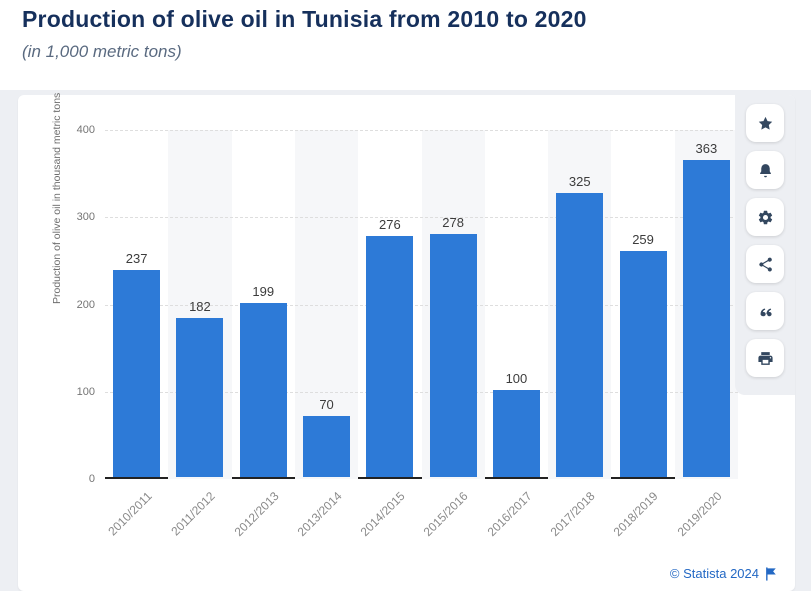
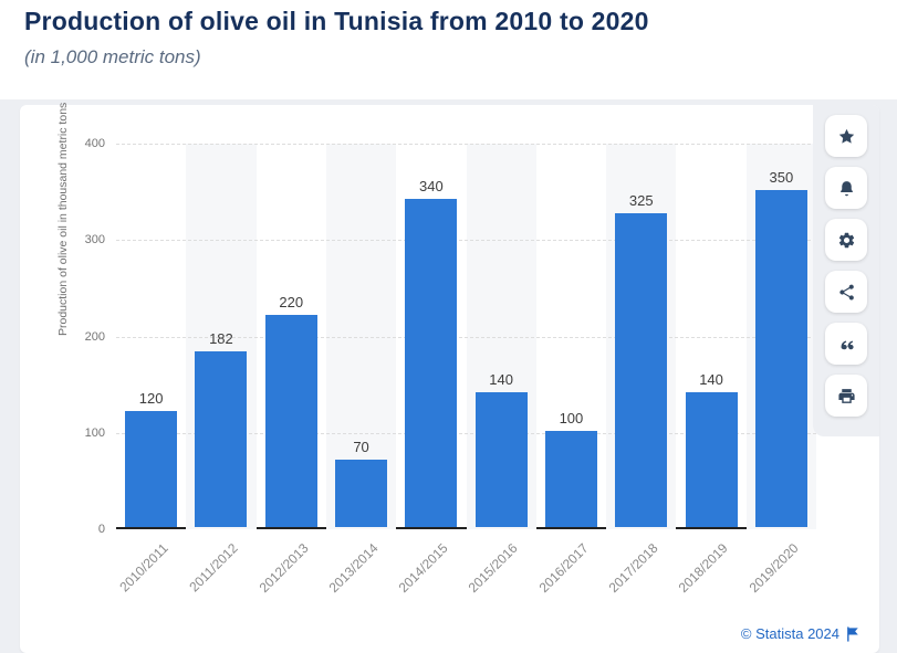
2010/2011: 237 -> 120
2012/2013: 199 -> 220
2014/2015: 276 -> 340
2015/2016: 278 -> 140
2018/2019: 259 -> 140
2019/2020: 363 -> 350
